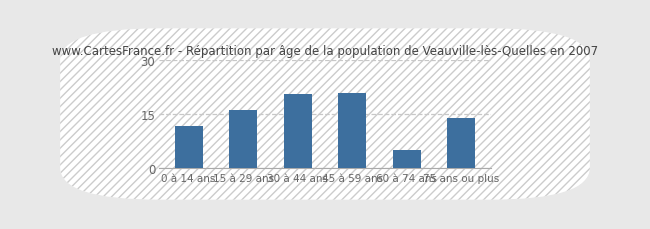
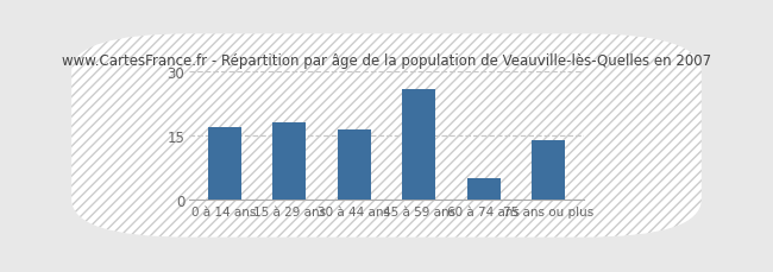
0 à 14 ans: 11.5 -> 17.0
15 à 29 ans: 16.0 -> 18.2
30 à 44 ans: 20.5 -> 16.5
45 à 59 ans: 21.0 -> 25.8
